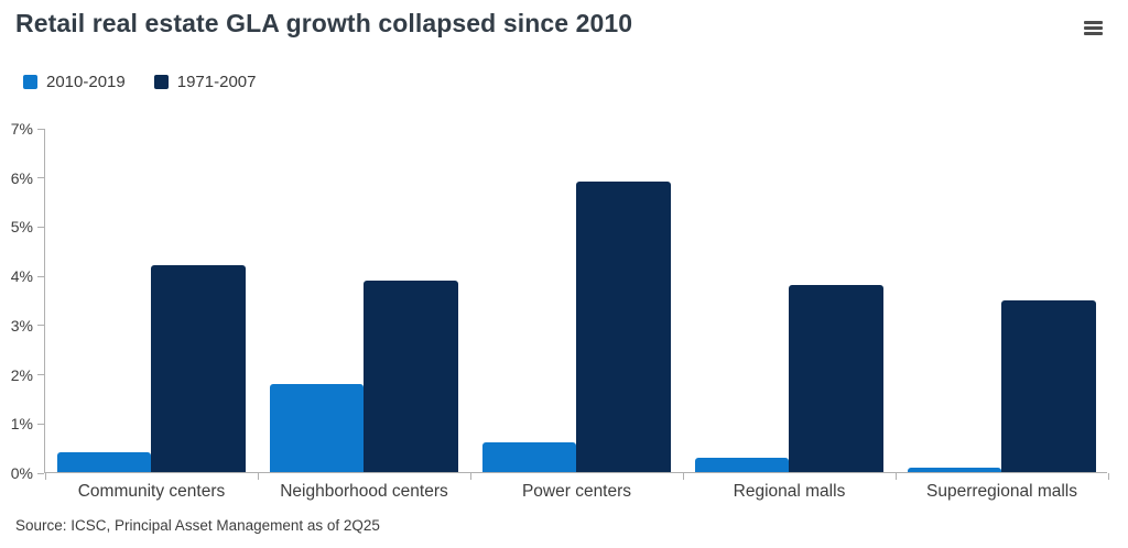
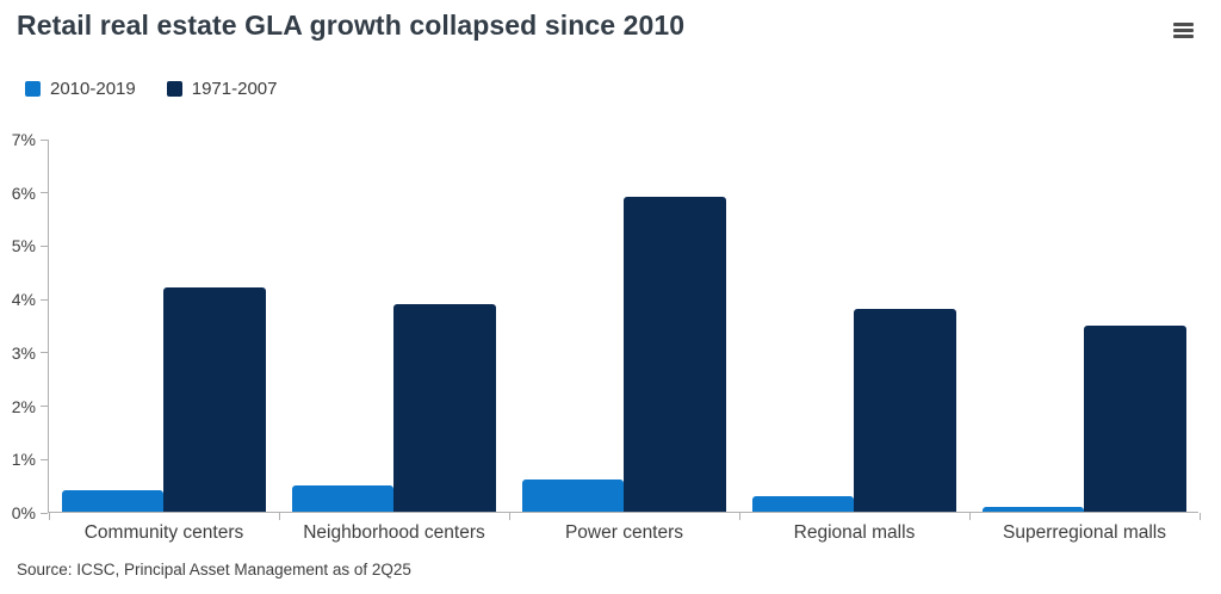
2010-2019/Neighborhood centers: 1.8% -> 0.5%
